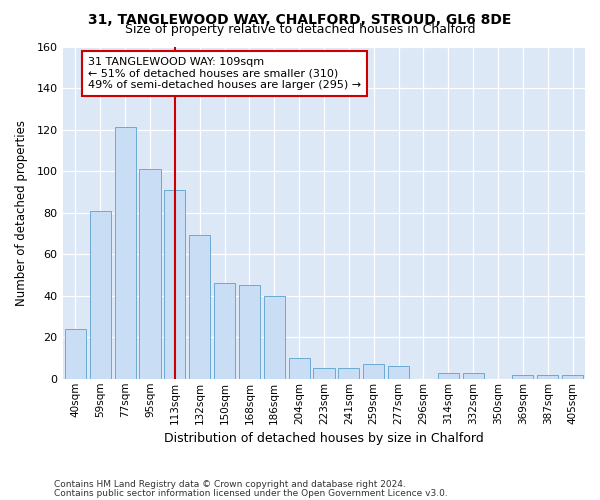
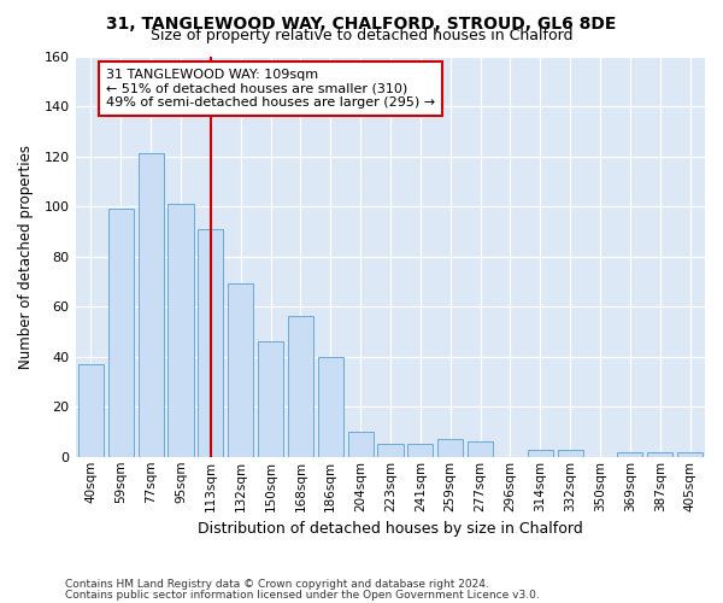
40sqm: 24 -> 37
59sqm: 81 -> 99
168sqm: 45 -> 56
